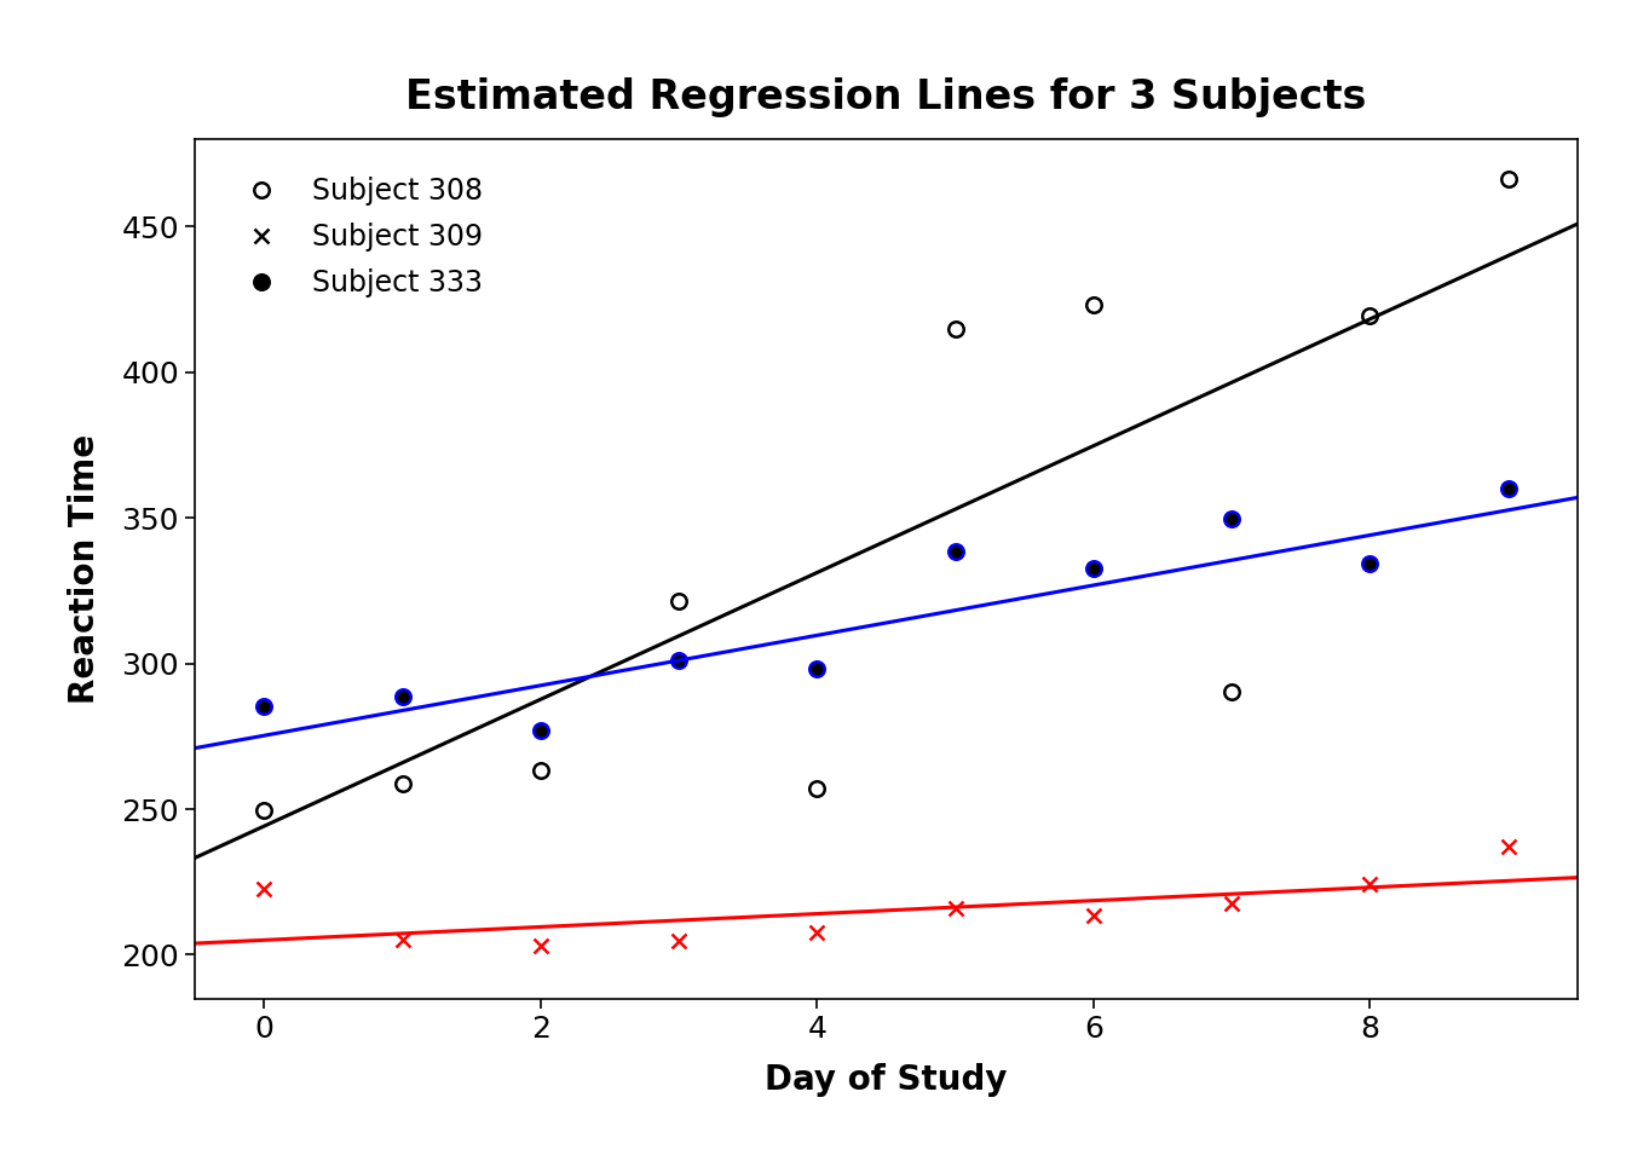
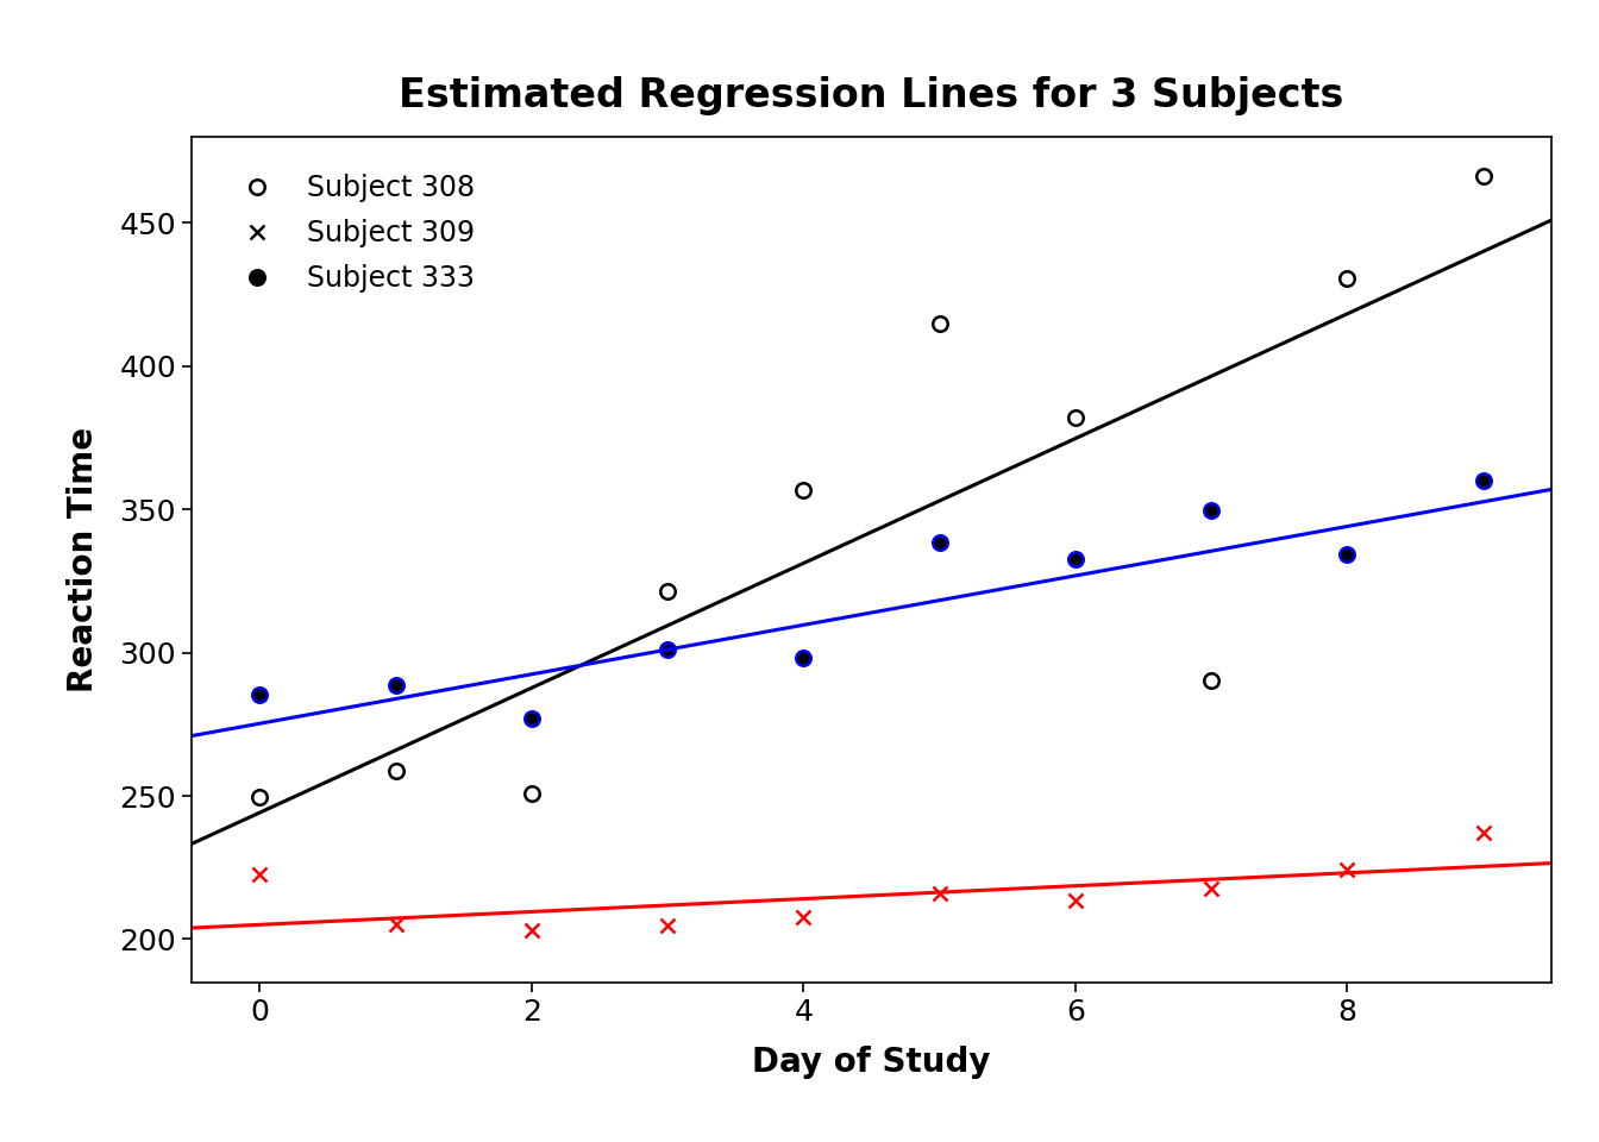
Subject 308/2: 263.5 -> 250.8
Subject 308/4: 257.0 -> 356.9
Subject 308/6: 423.0 -> 382.2
Subject 308/8: 419.5 -> 430.6
